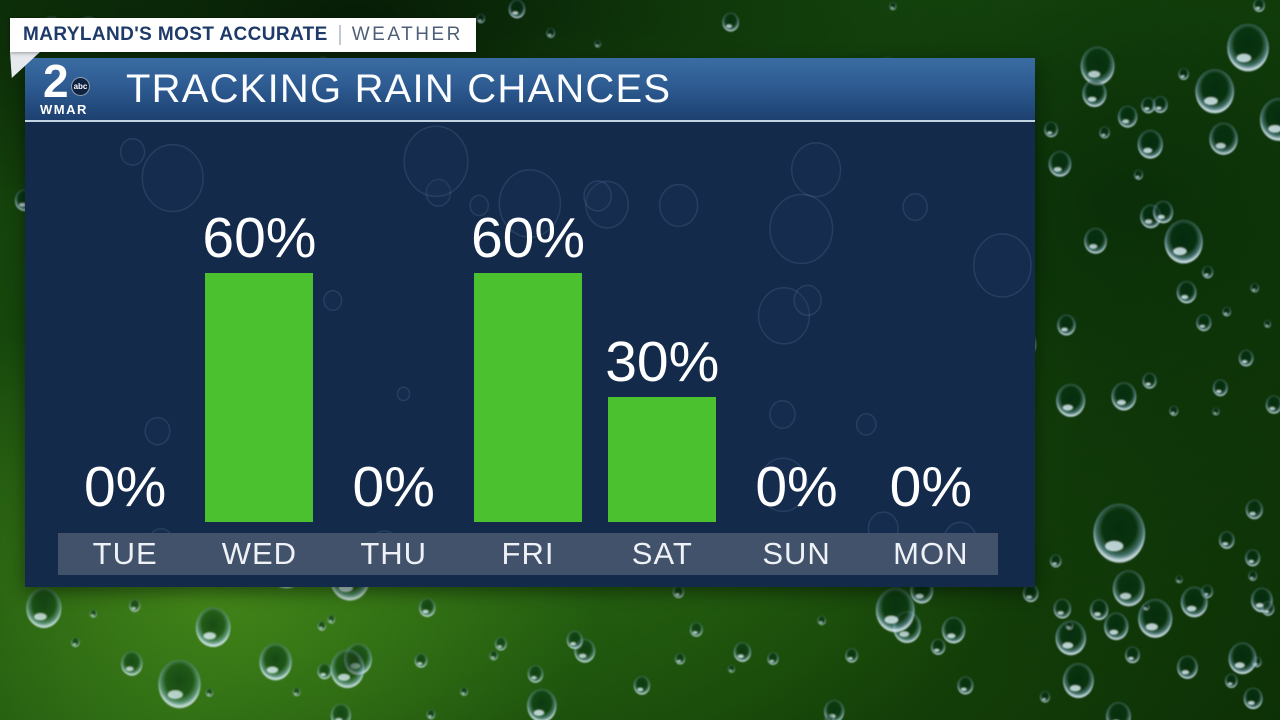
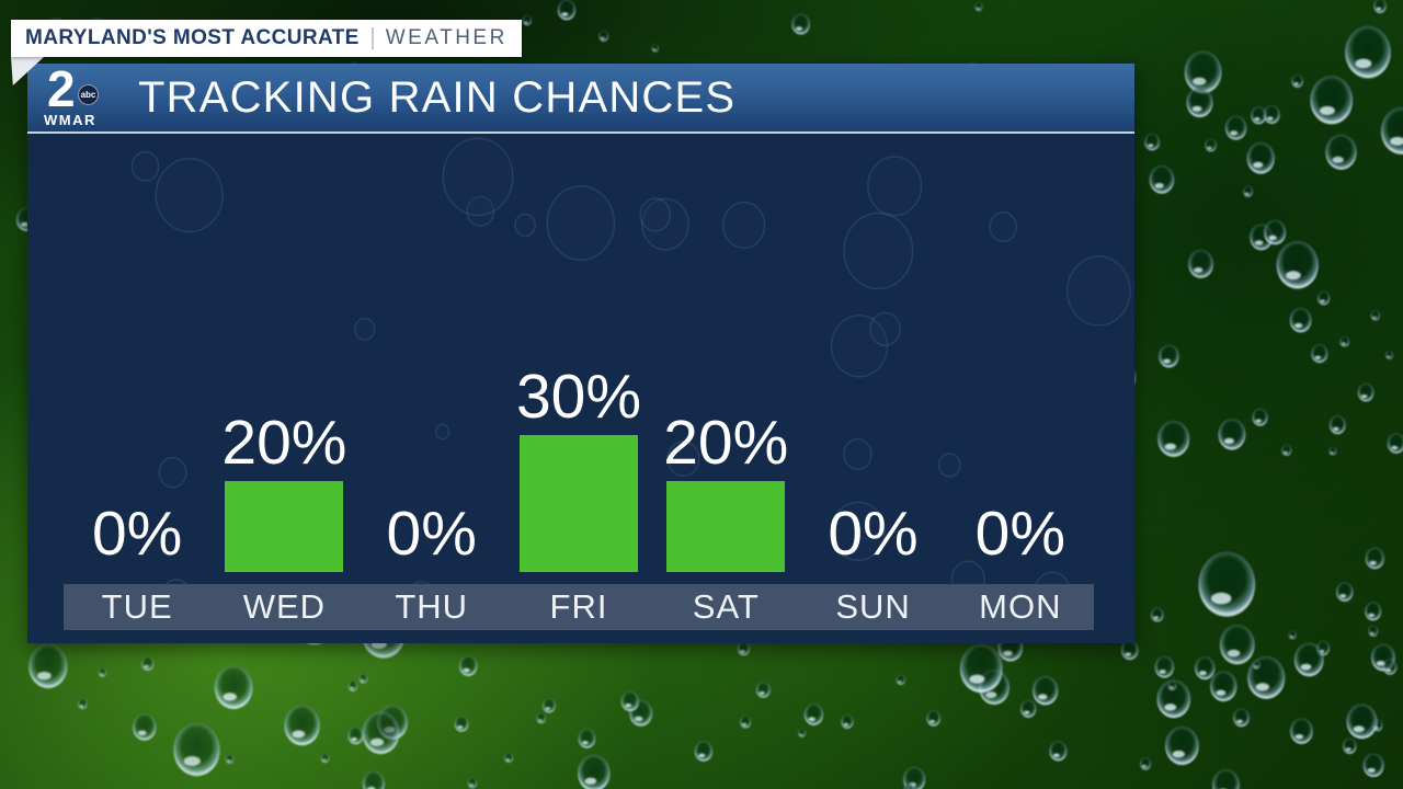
WED: 60% -> 20%
FRI: 60% -> 30%
SAT: 30% -> 20%
